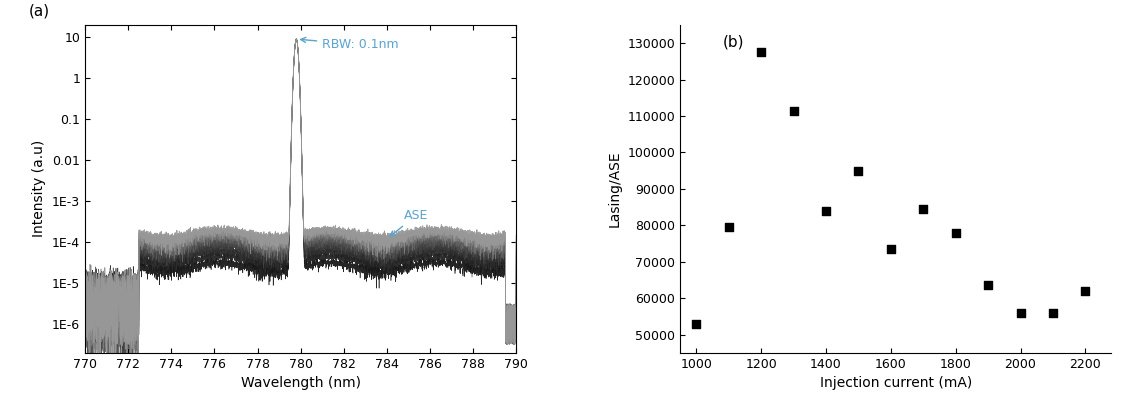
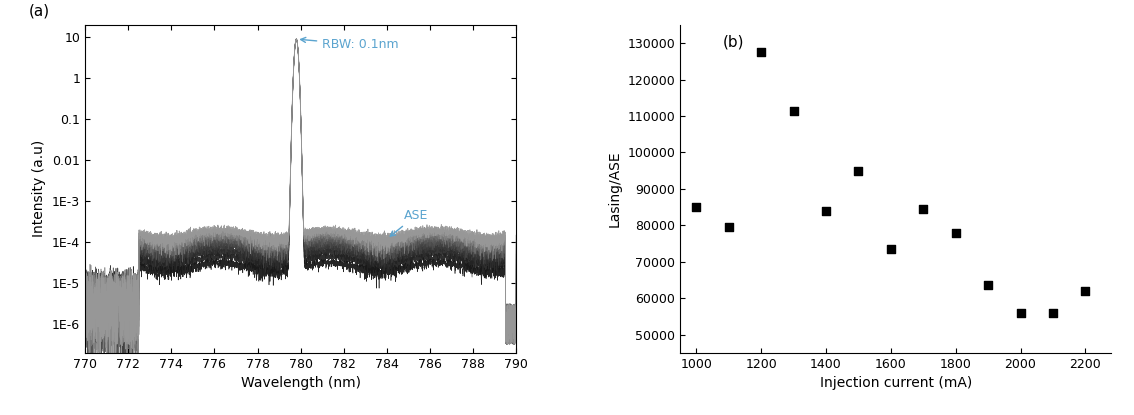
1000: 53000 -> 85000
